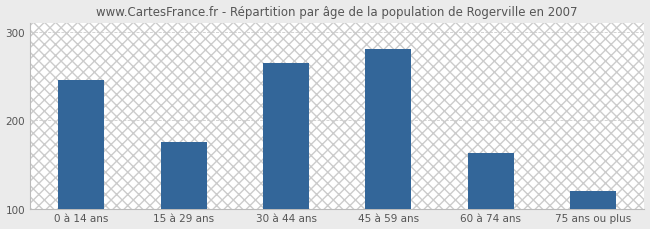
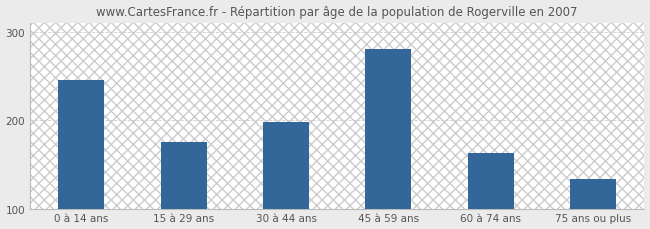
30 à 44 ans: 265 -> 198
75 ans ou plus: 120 -> 134
